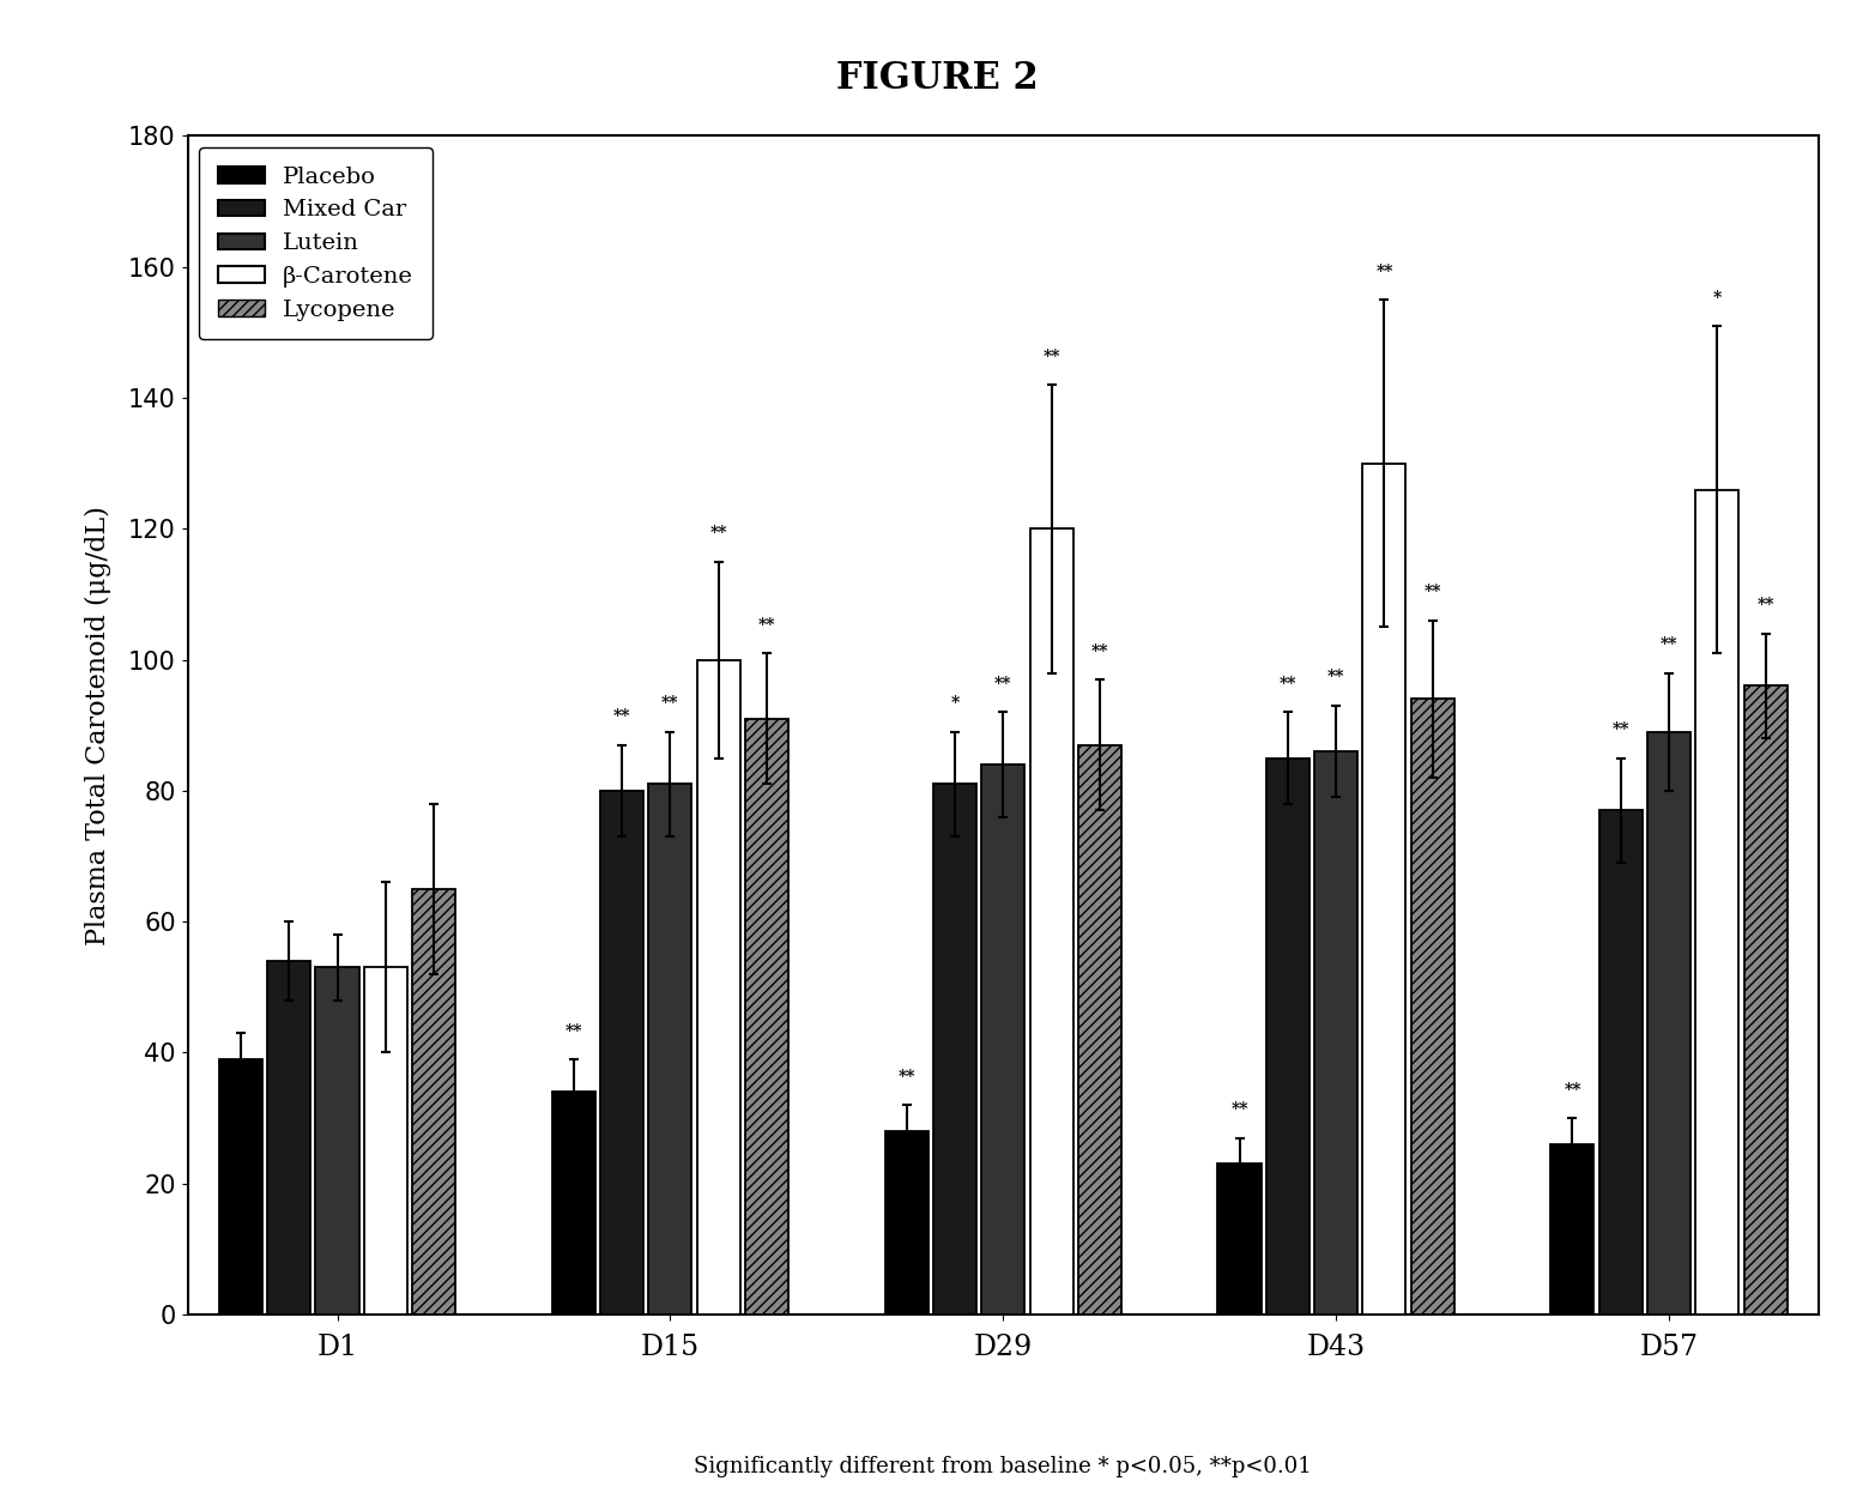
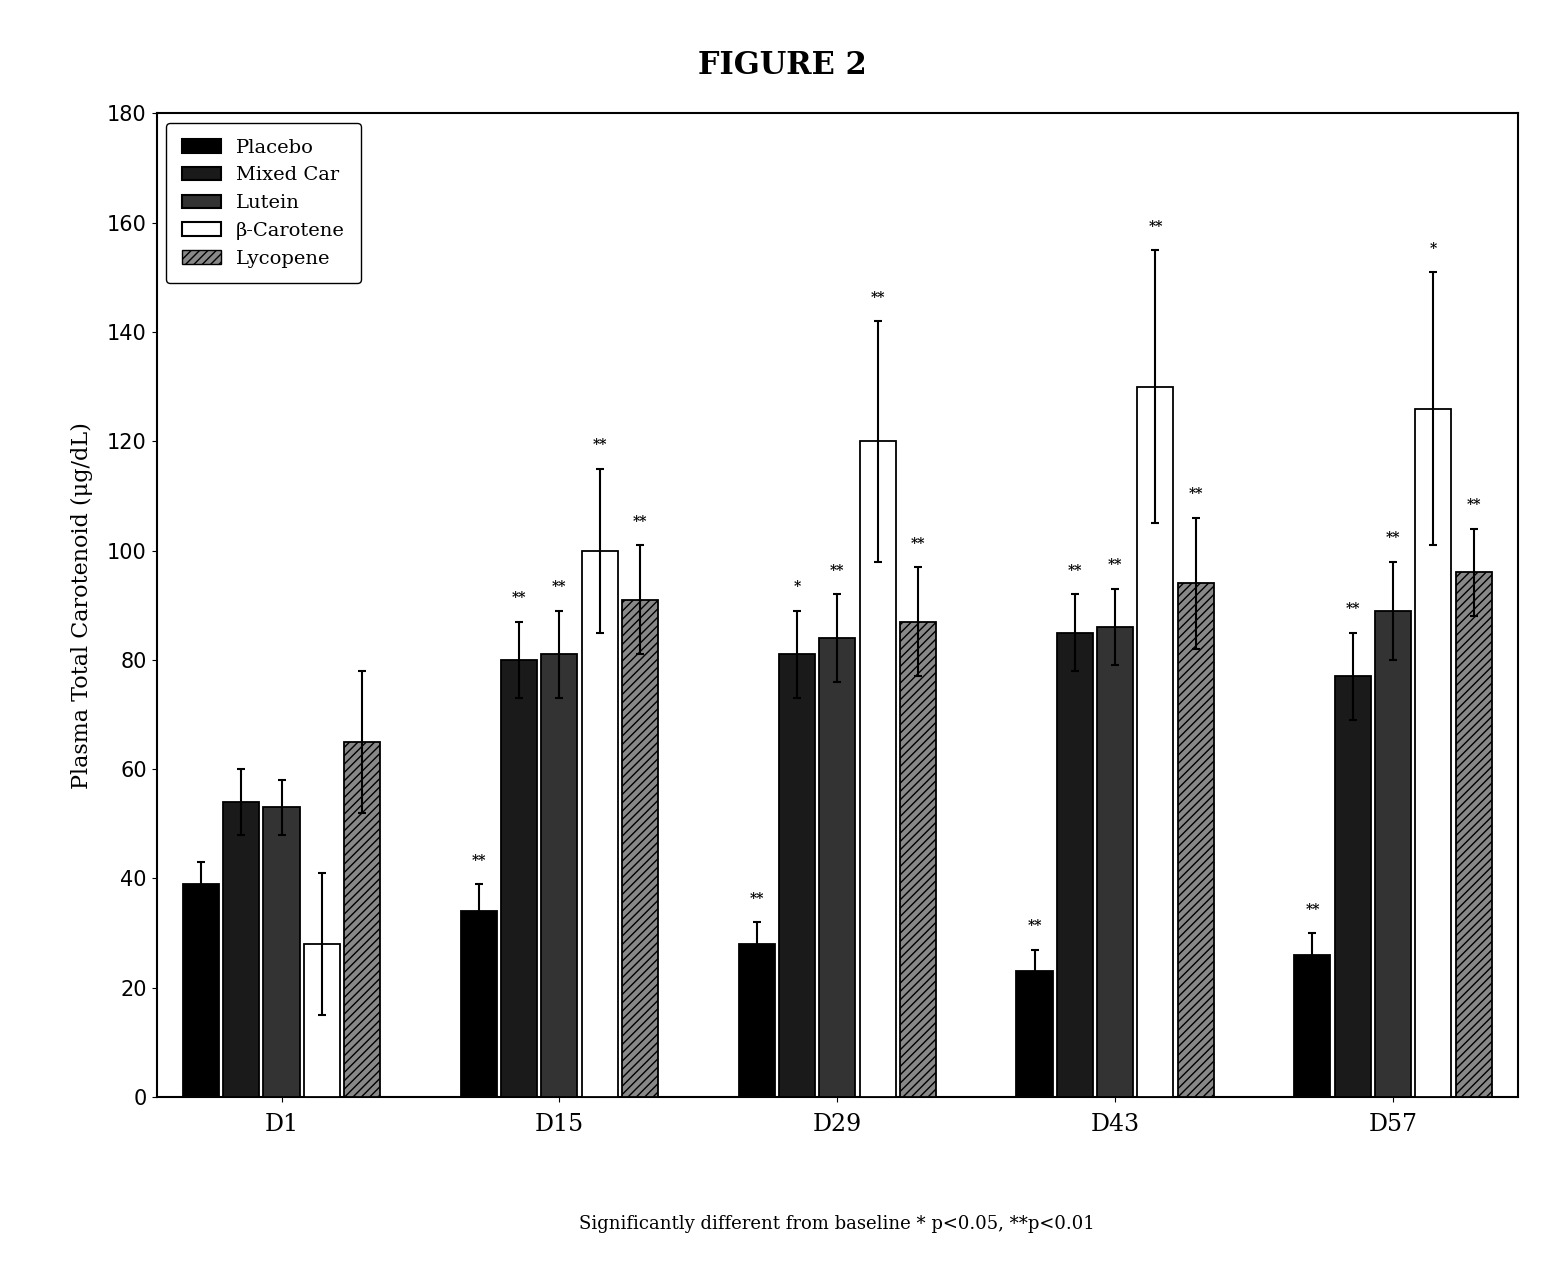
β-Carotene/D1: 53 -> 28
